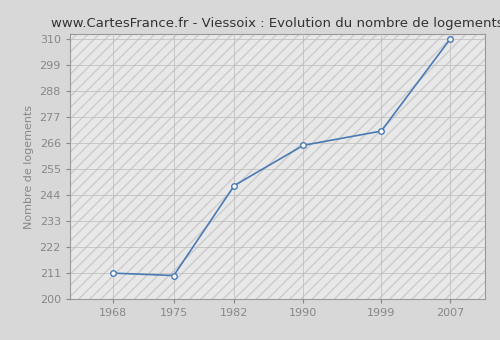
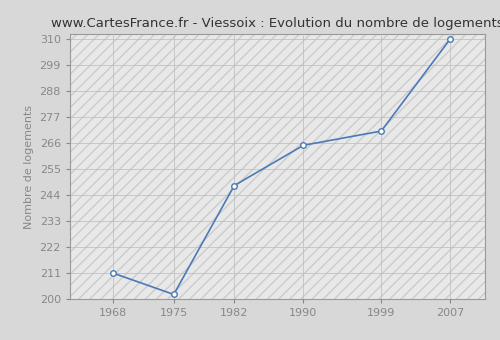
1975: 210 -> 202
